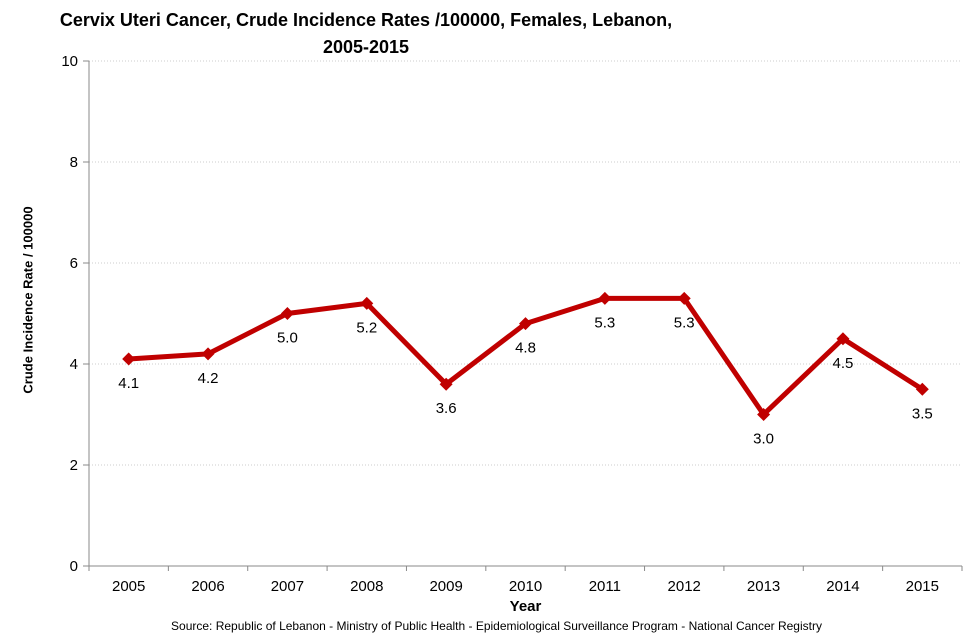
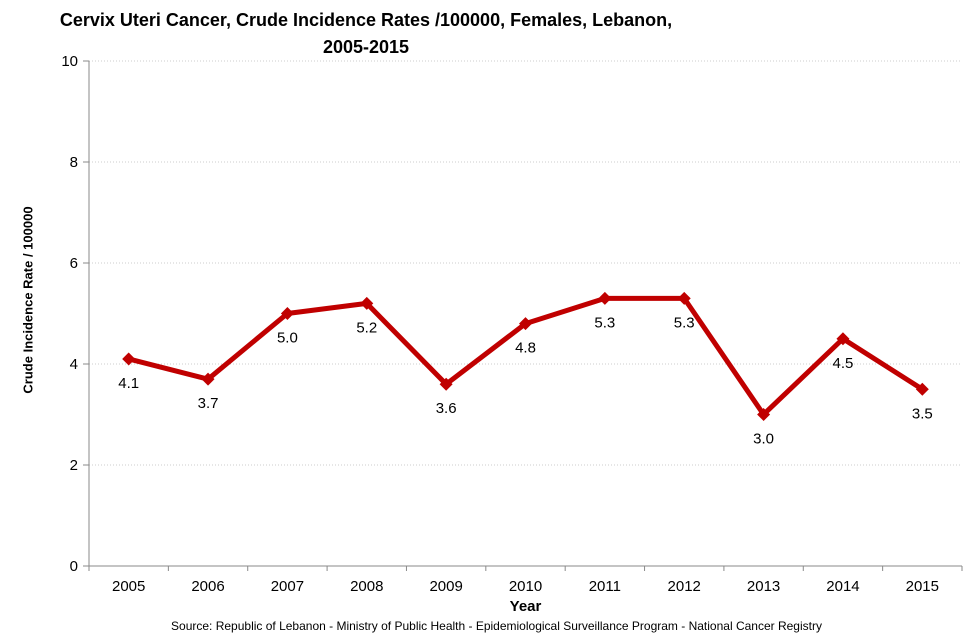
2006: 4.2 -> 3.7
